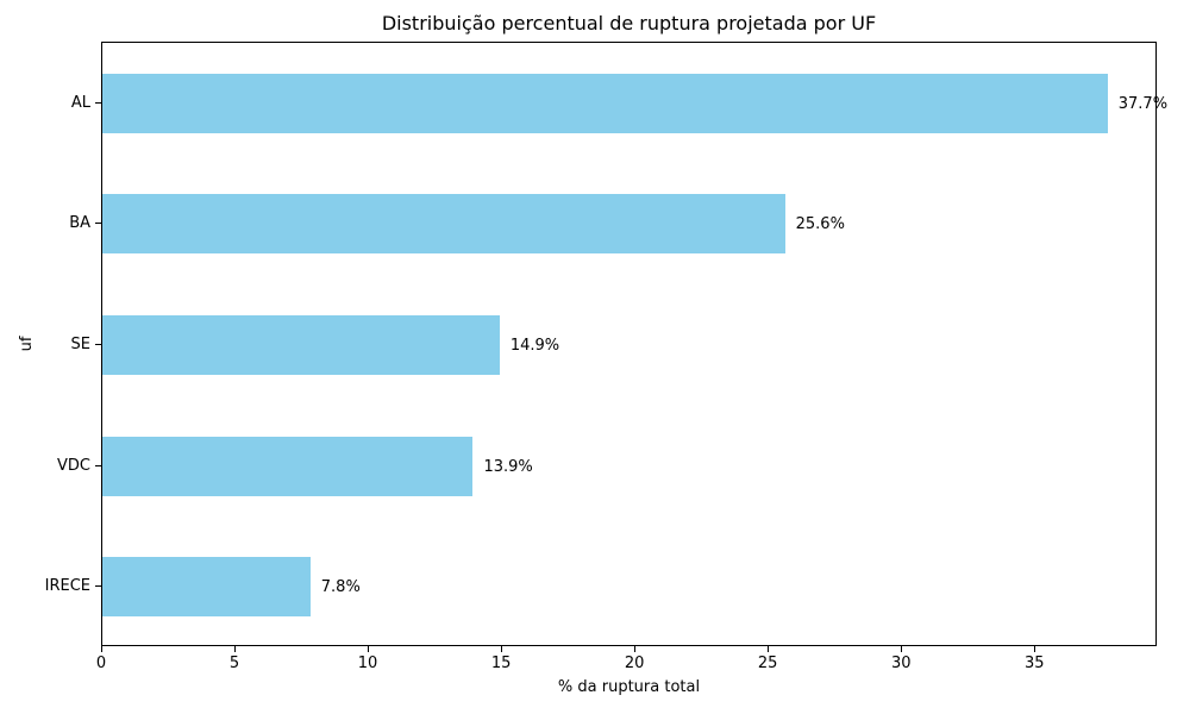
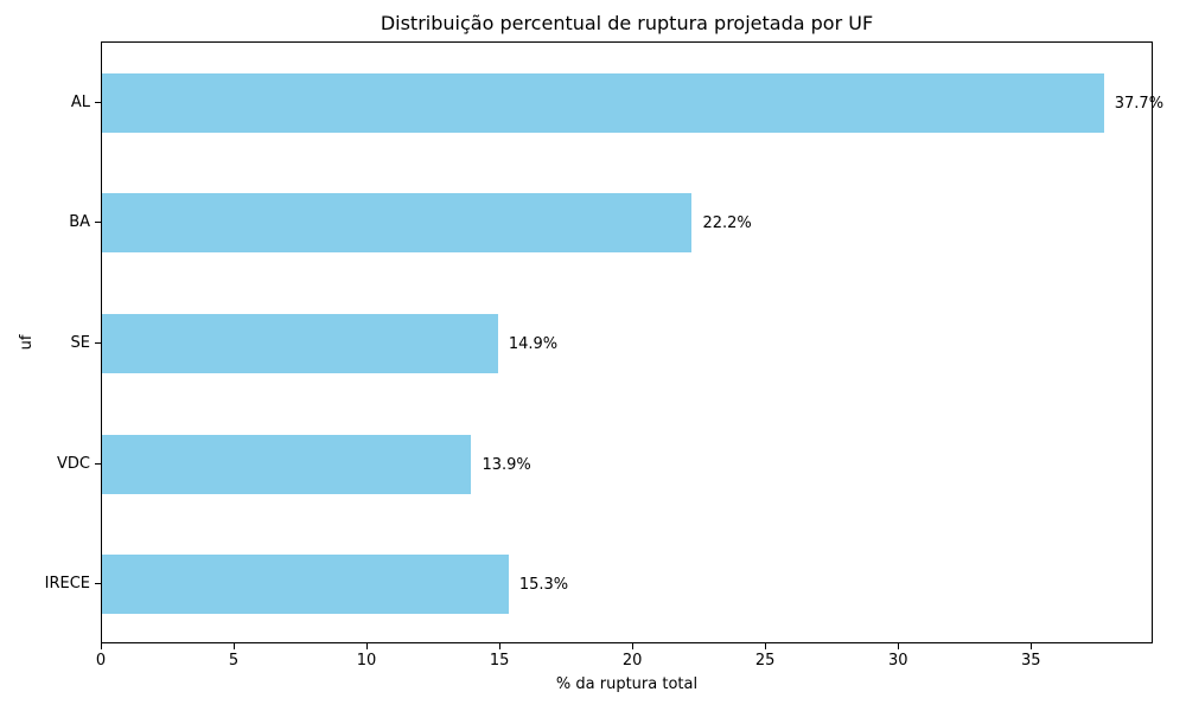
BA: 25.6% -> 22.2%
IRECE: 7.8% -> 15.3%
